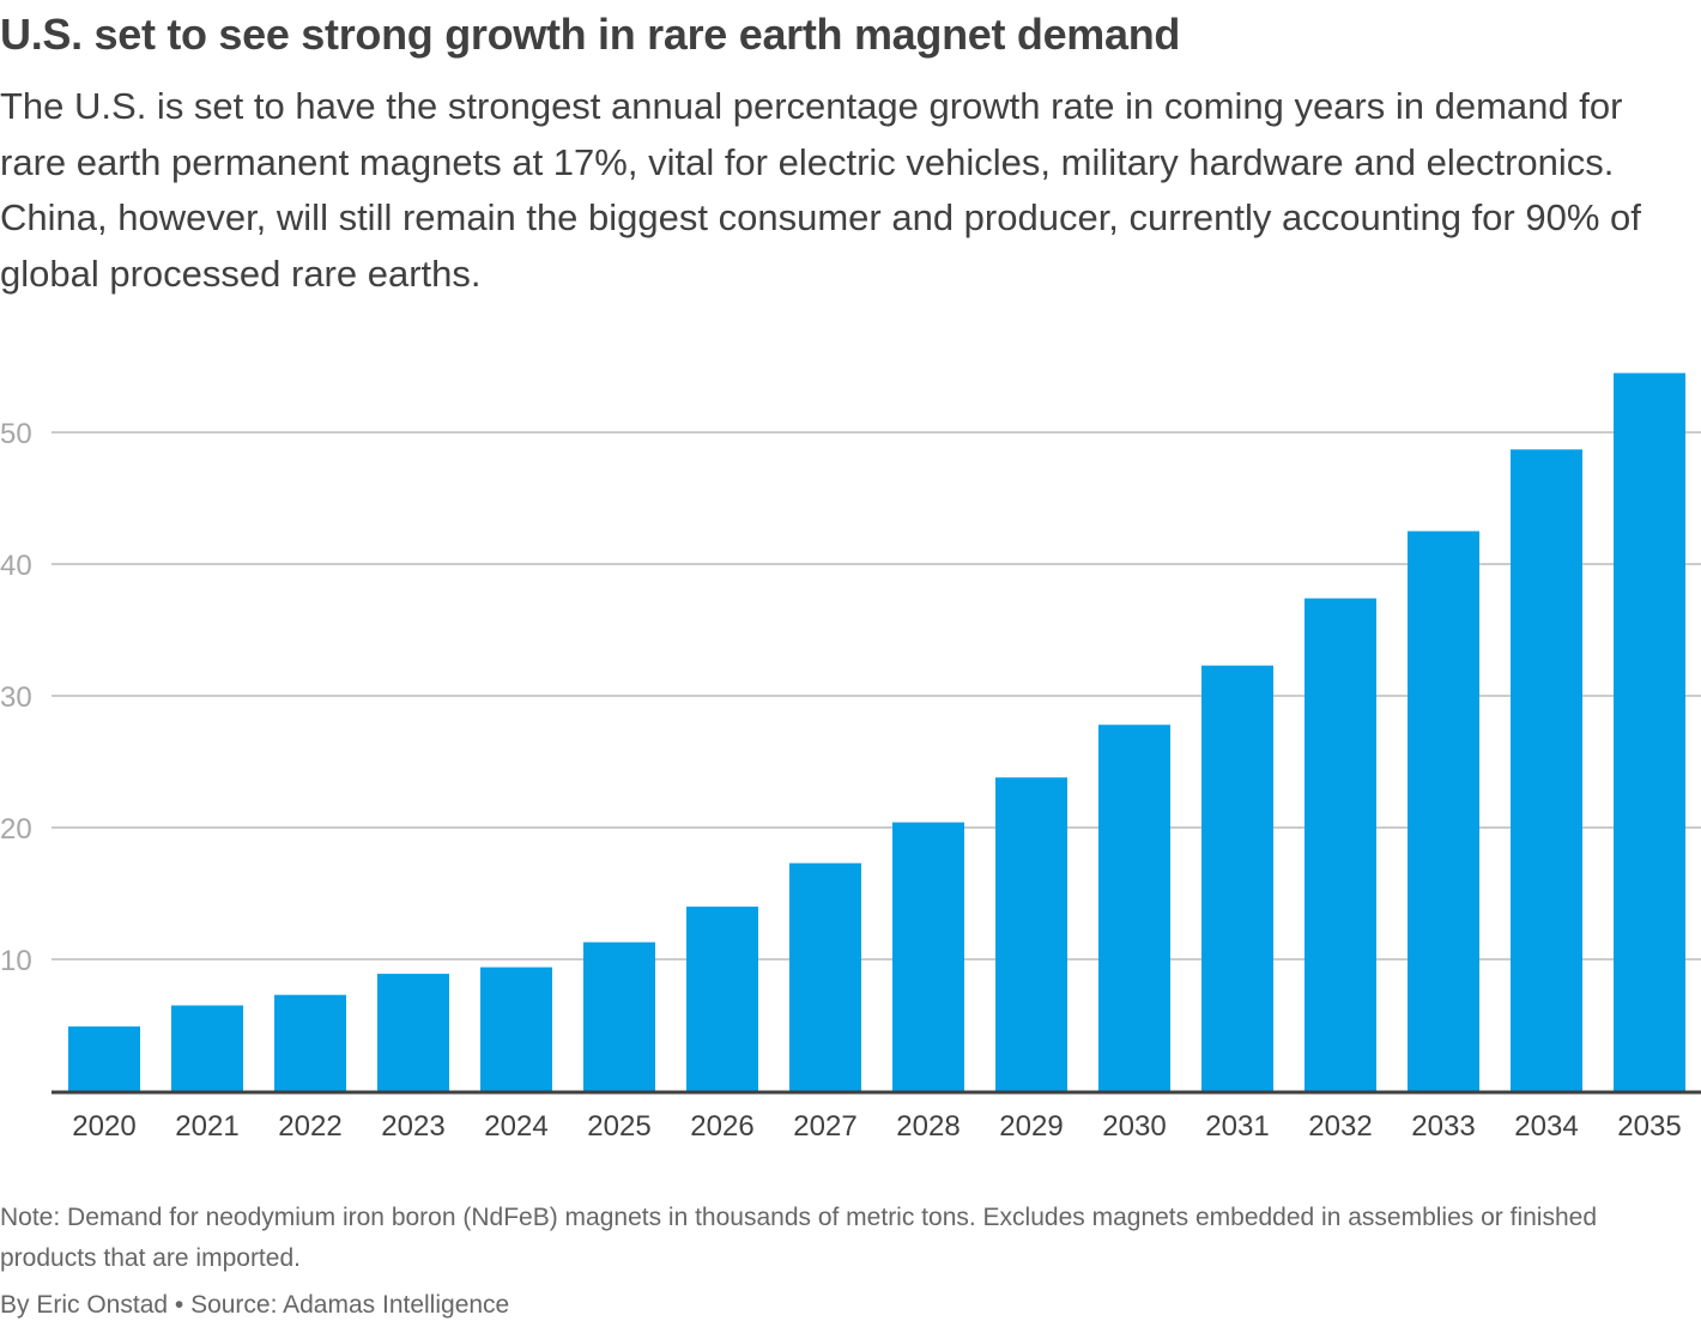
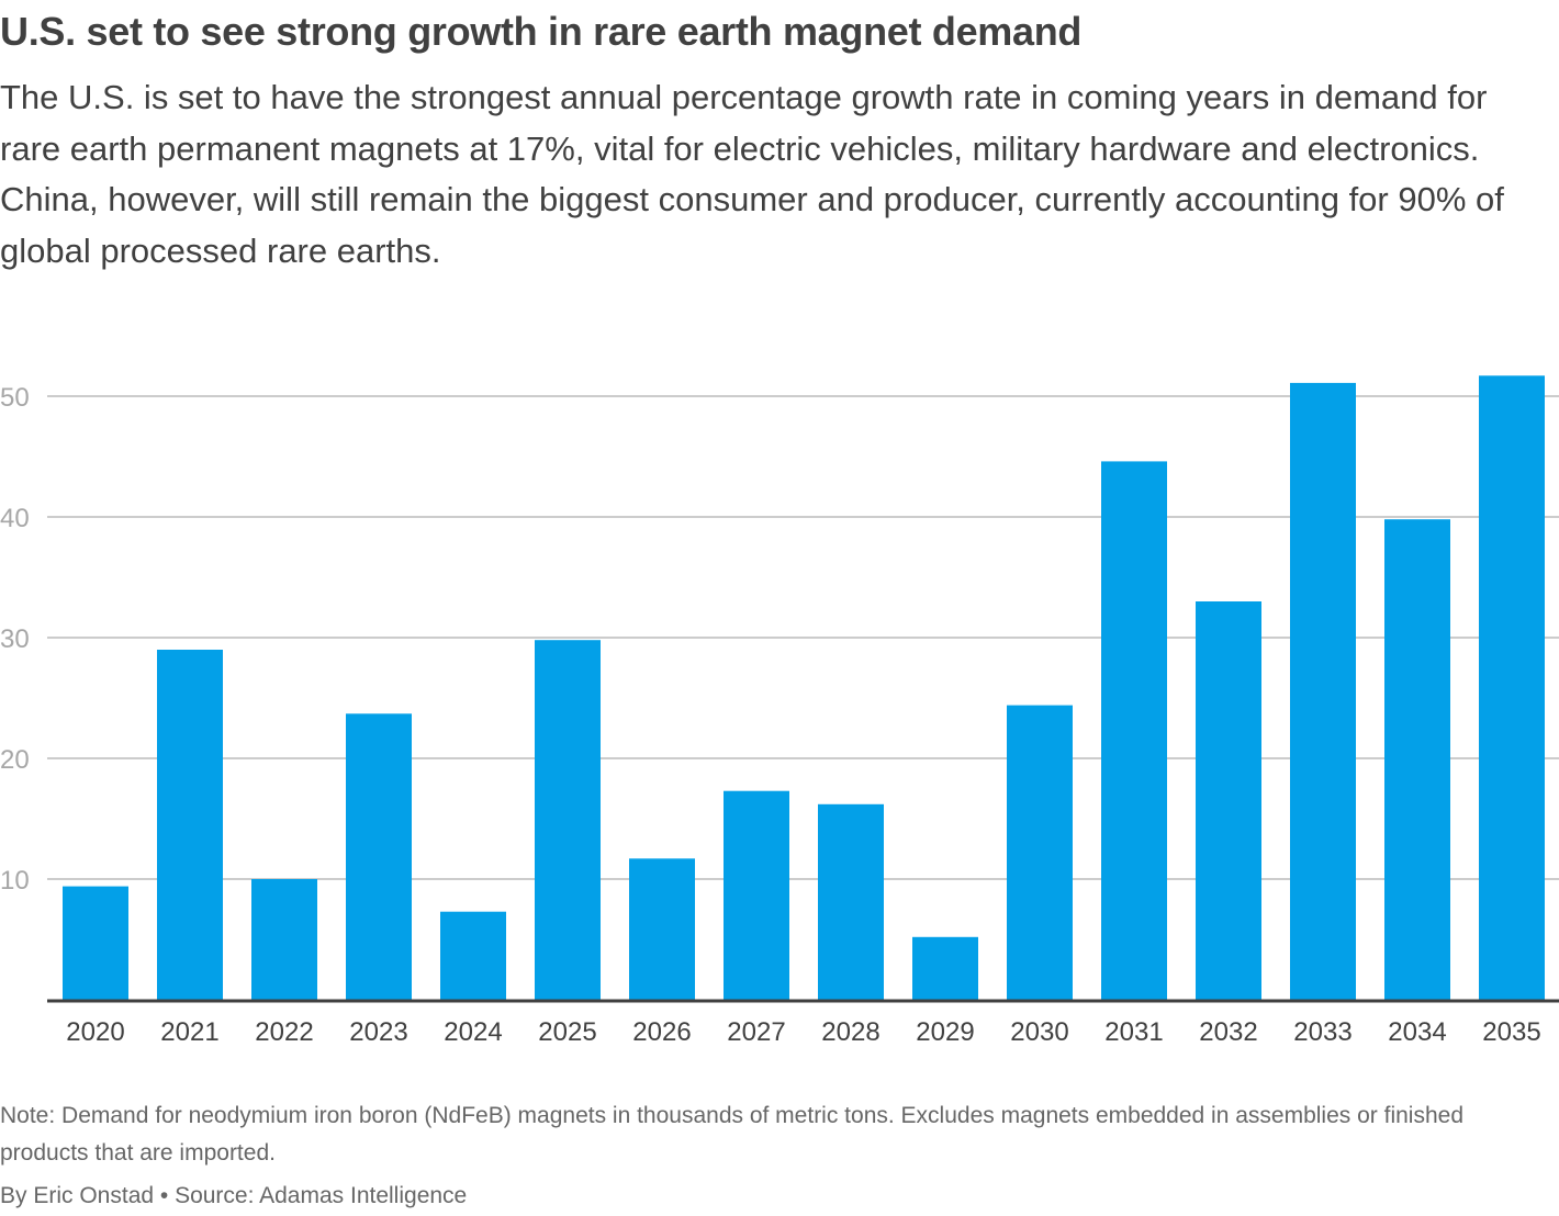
2020: 4.9 -> 9.4
2021: 6.5 -> 29.0
2022: 7.3 -> 10.0
2023: 8.9 -> 23.7
2024: 9.4 -> 7.3
2025: 11.3 -> 29.8
2026: 14.0 -> 11.7
2028: 20.4 -> 16.2
2029: 23.8 -> 5.2
2030: 27.8 -> 24.4
2031: 32.3 -> 44.6
2032: 37.4 -> 33.0
2033: 42.5 -> 51.1
2034: 48.7 -> 39.8
2035: 54.5 -> 51.7
